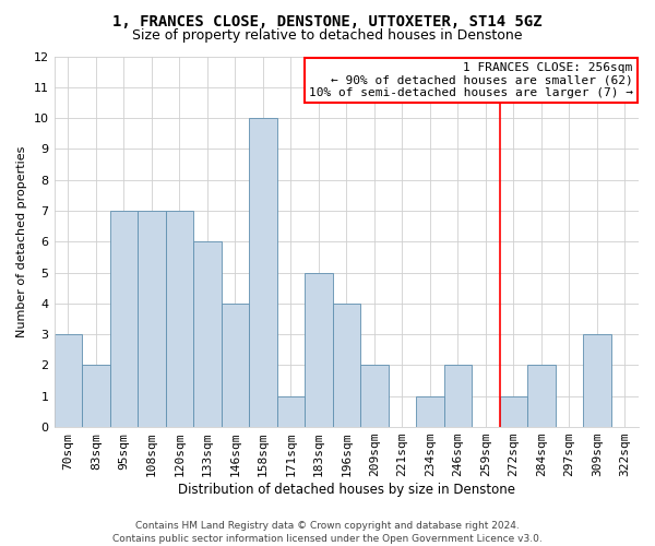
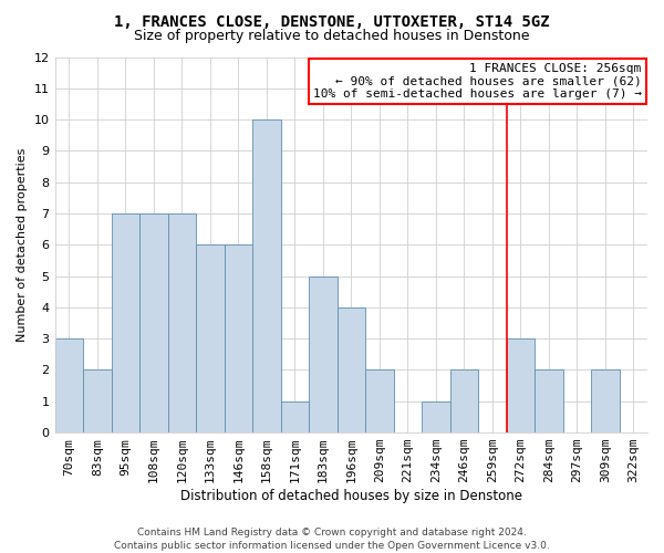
146sqm: 4 -> 6
272sqm: 1 -> 3
309sqm: 3 -> 2
